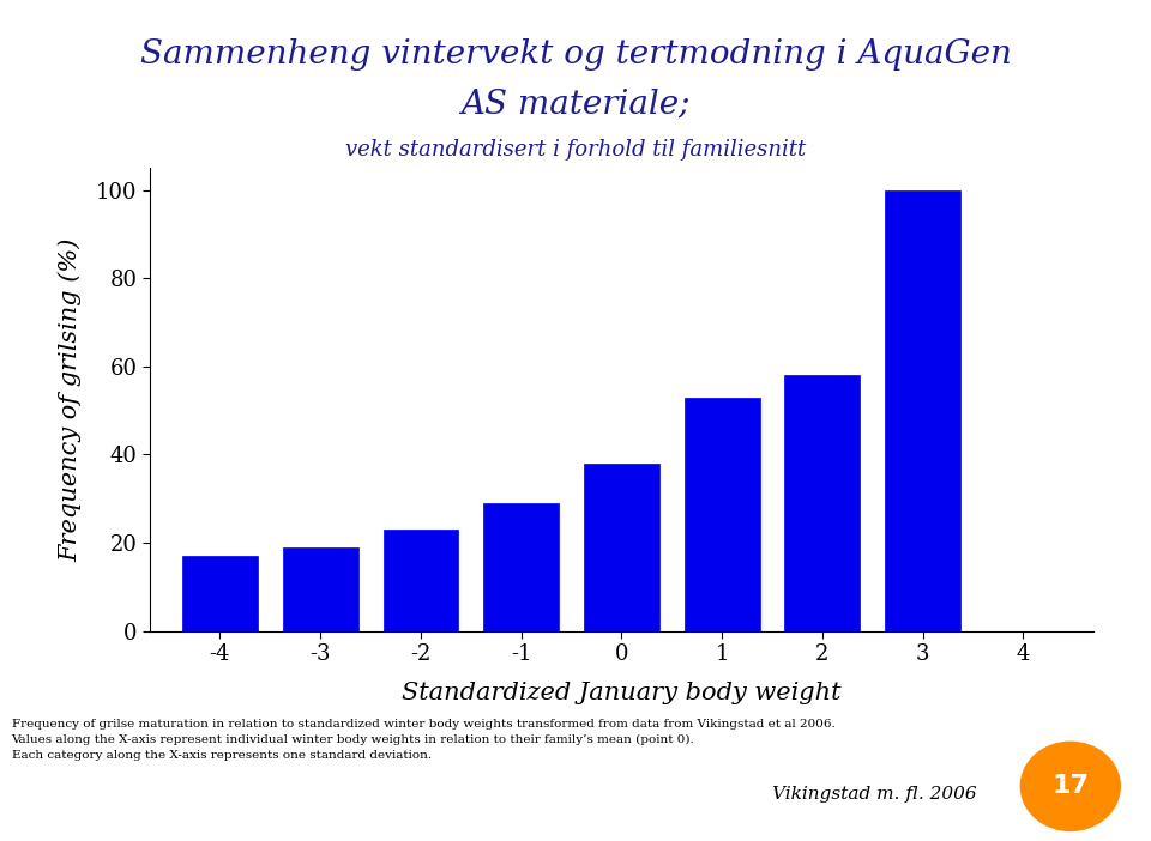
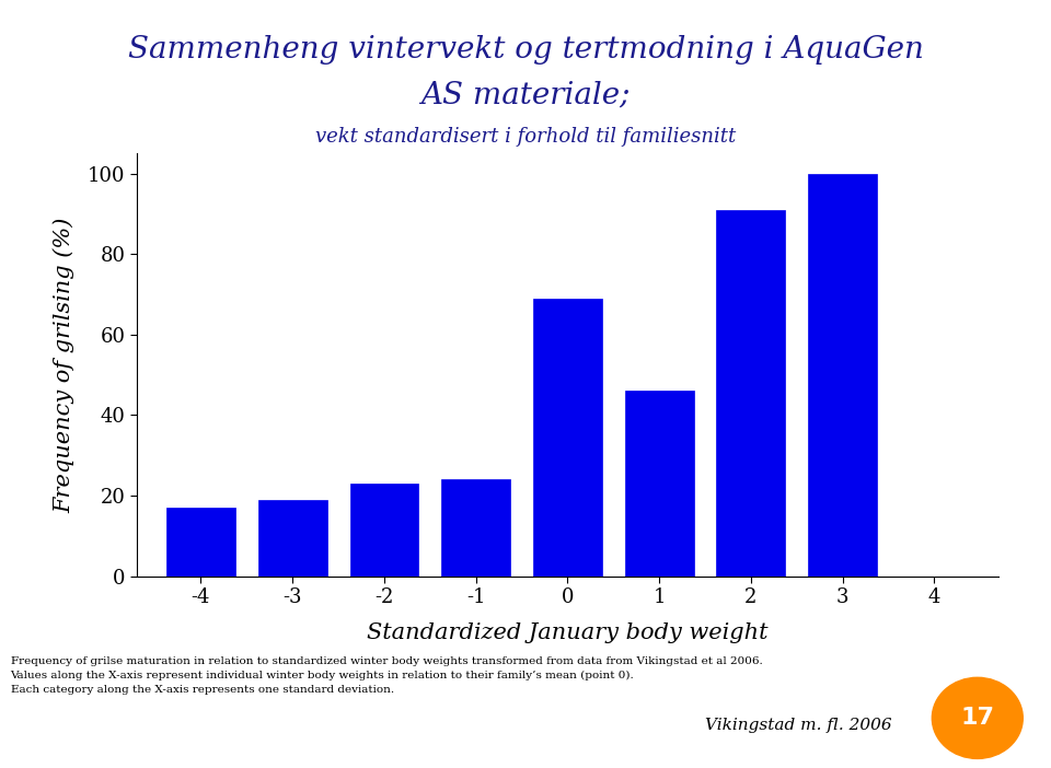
-1: 29 -> 24
0: 38 -> 69
1: 53 -> 46
2: 58 -> 91
